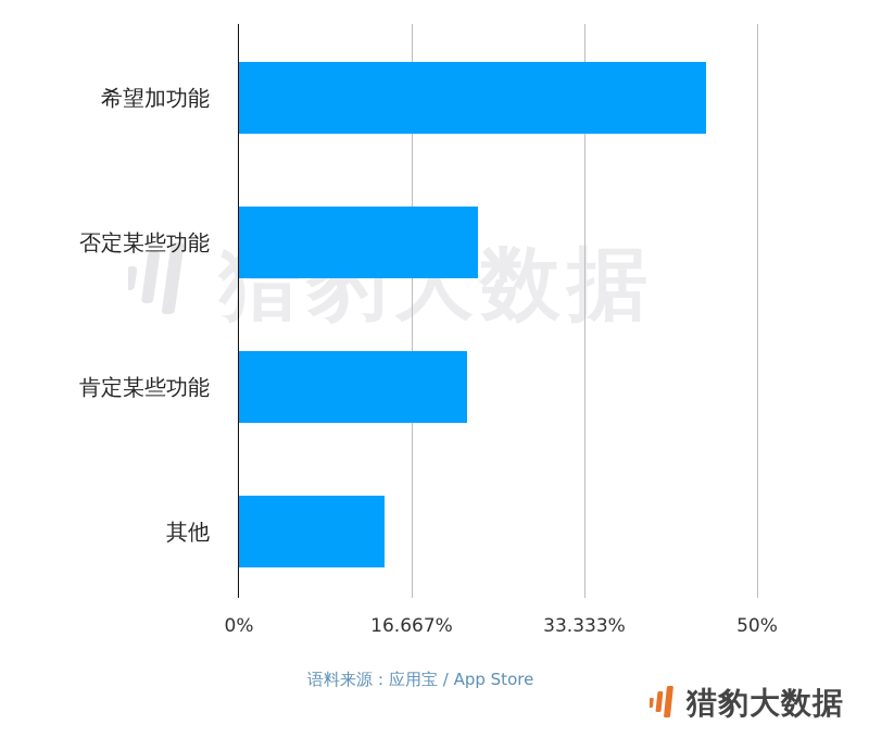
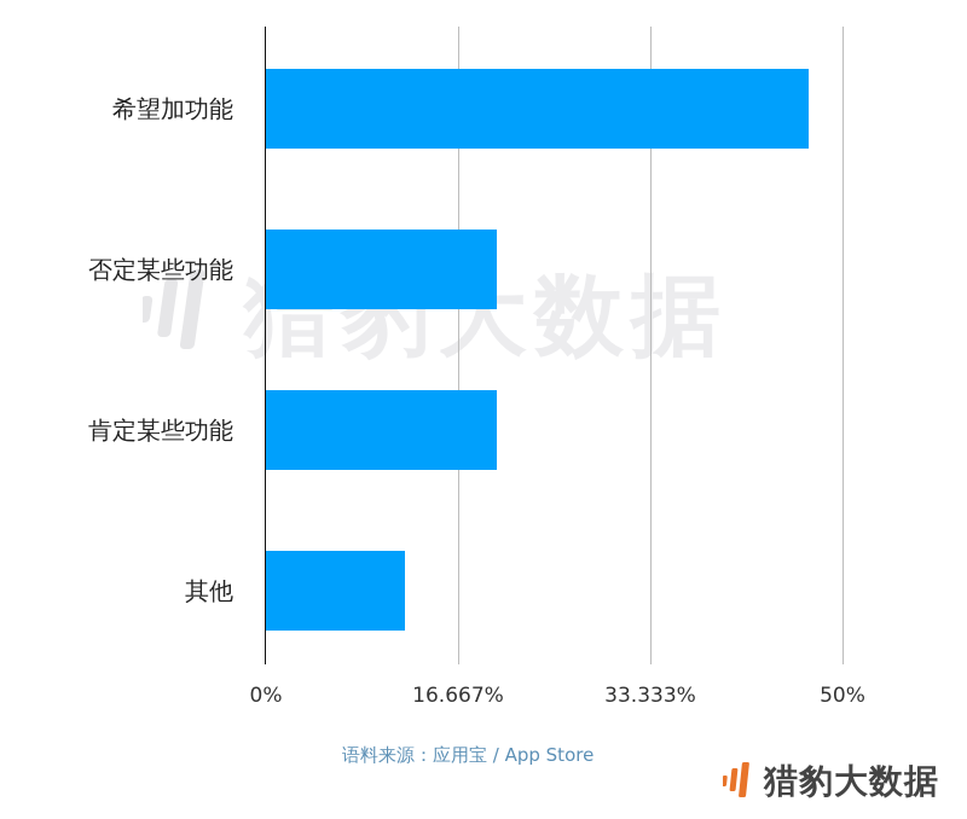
希望加功能: 45% -> 47%
否定某些功能: 23% -> 20%
肯定某些功能: 22% -> 20%
其他: 14% -> 12%
